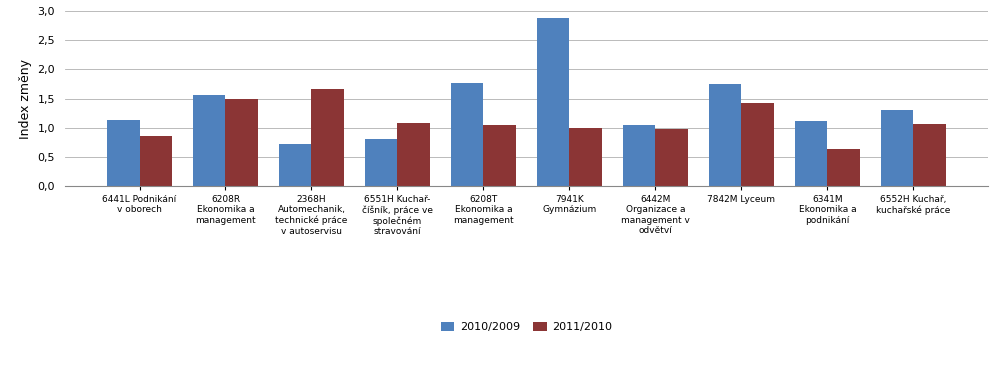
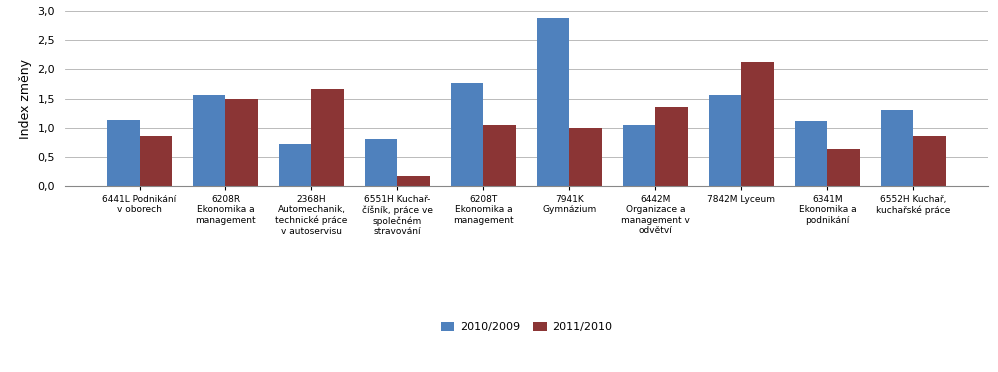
2011/2010/6551H Kuchař- číšník, práce ve společném stravování: 1,08 -> 0,18
2011/2010/6442M Organizace a management v odvětví: 0,97 -> 1,36
2010/2009/7842M Lyceum: 1,75 -> 1,56
2011/2010/7842M Lyceum: 1,43 -> 2,12
2011/2010/6552H Kuchař, kuchařské práce: 1,06 -> 0,86
